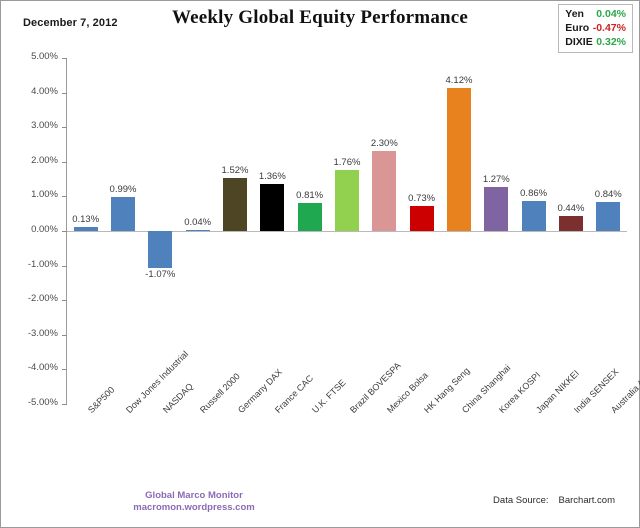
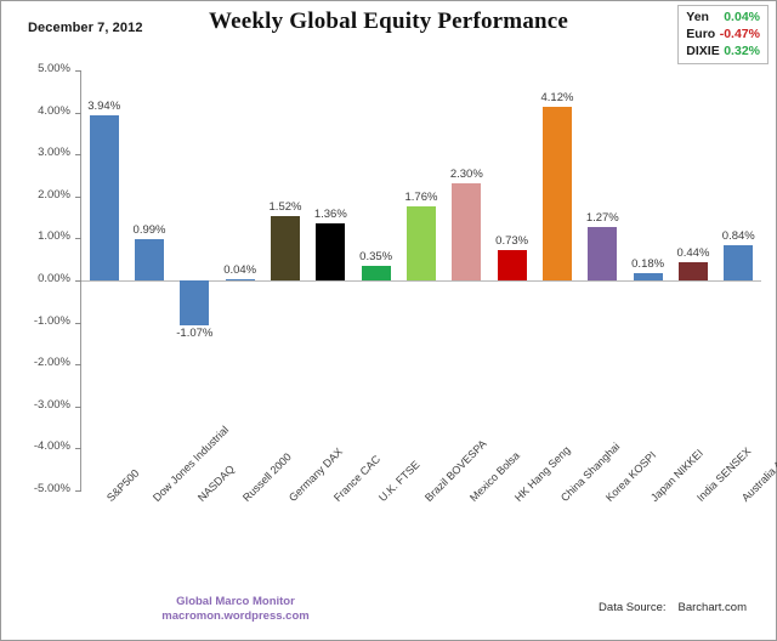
S&P500: 0.13% -> 3.94%
U.K. FTSE: 0.81% -> 0.35%
Japan NIKKEI: 0.86% -> 0.18%
